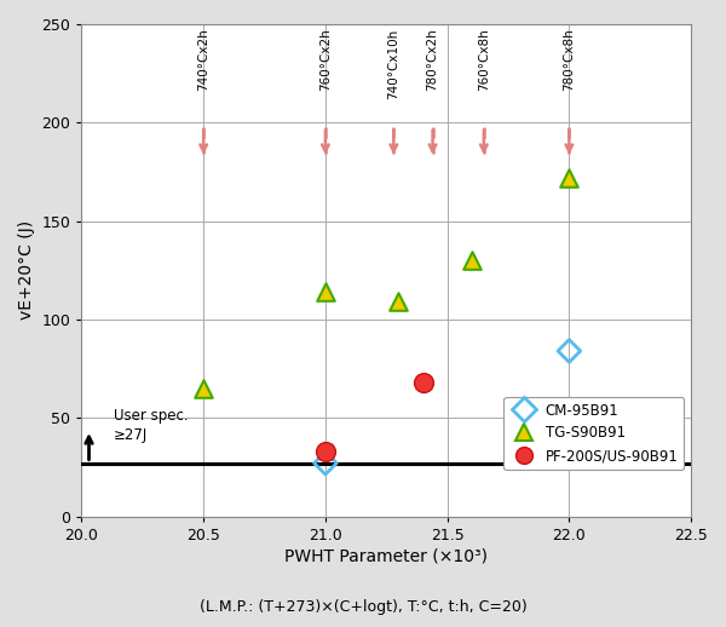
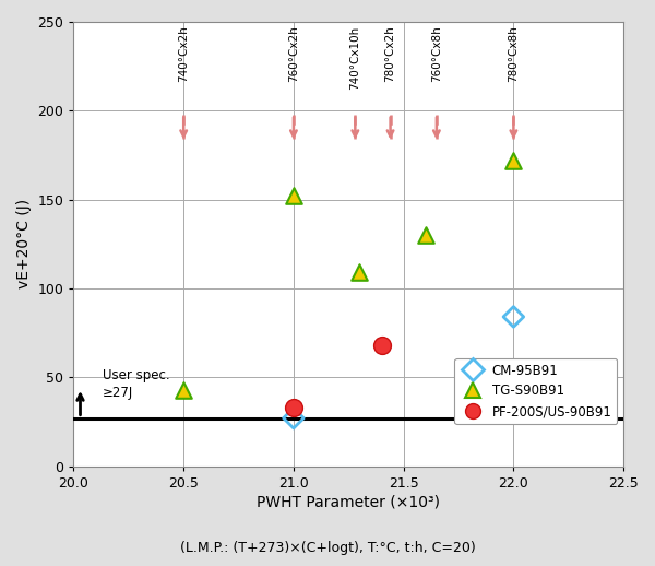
TG-S90B91/20.5: 65 -> 43
TG-S90B91/21.0: 114 -> 152
